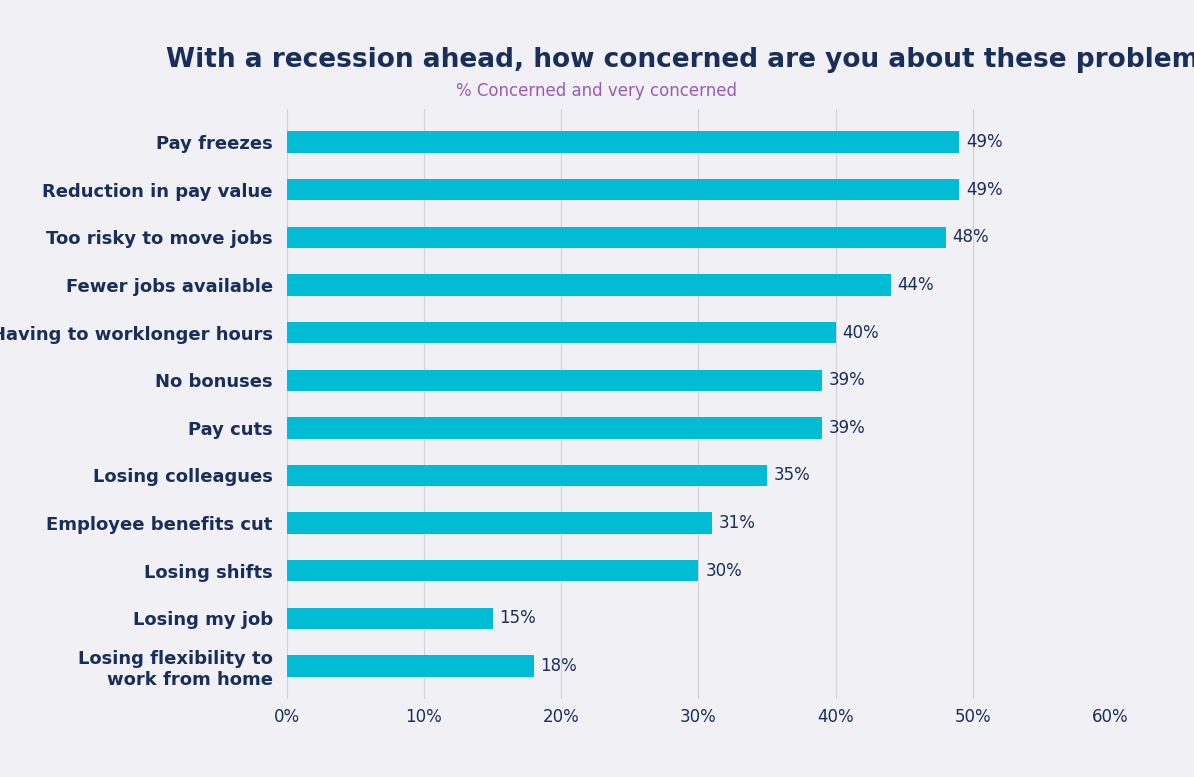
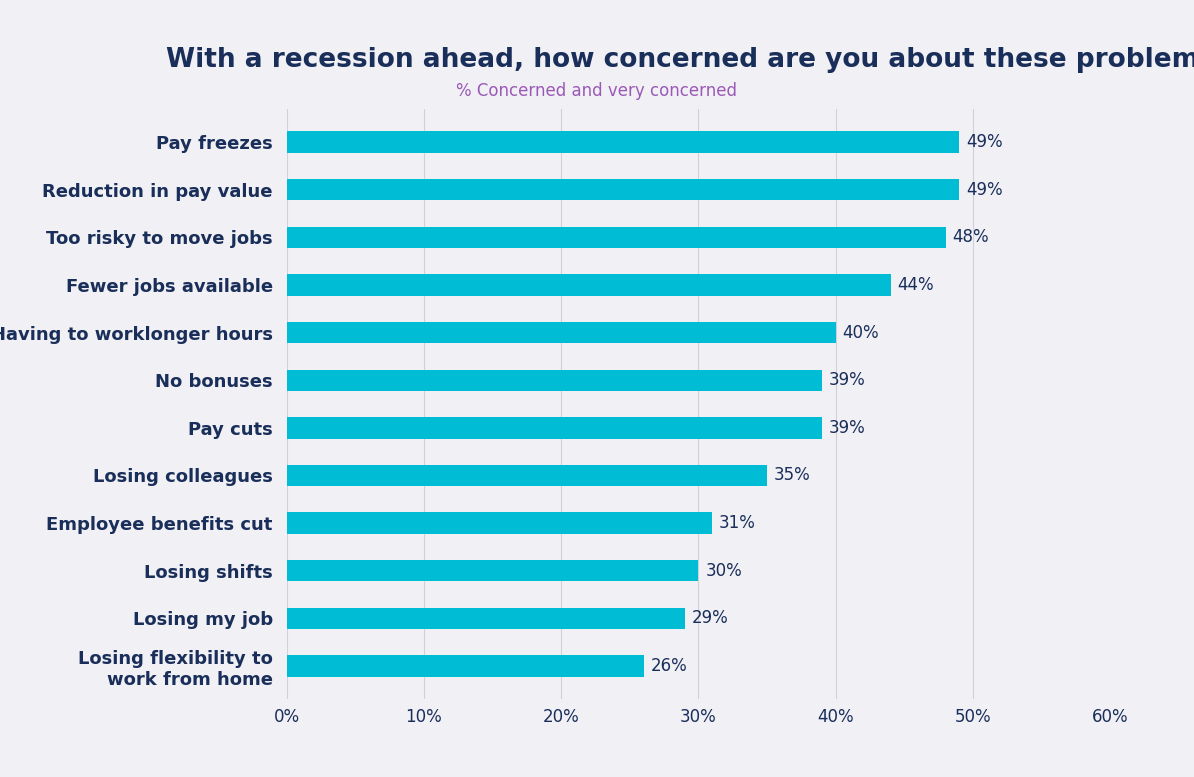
Losing my job: 15% -> 29%
Losing flexibility to work from home: 18% -> 26%
